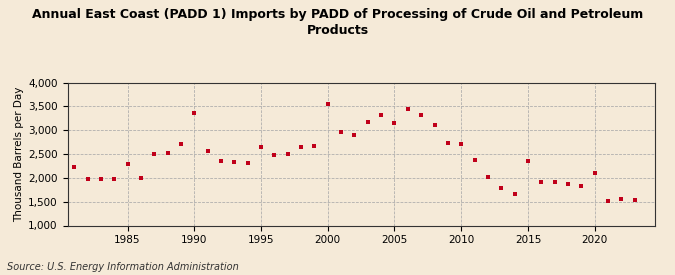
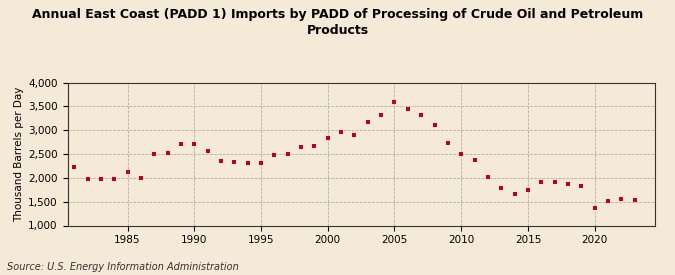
1985: 2,300 -> 2,130
1990: 3,350 -> 2,720
1995: 2,650 -> 2,310
2000: 3,550 -> 2,840
2005: 3,150 -> 3,600
2010: 2,700 -> 2,510
2015: 2,350 -> 1,750
2020: 2,100 -> 1,370
